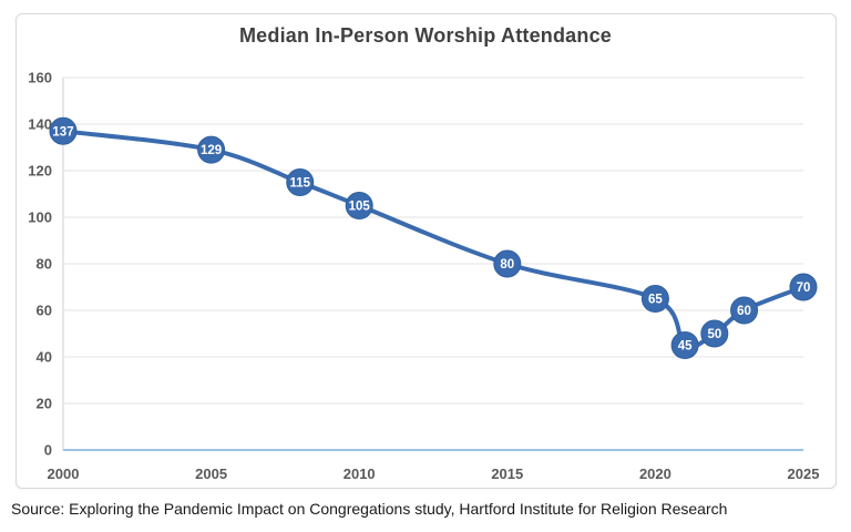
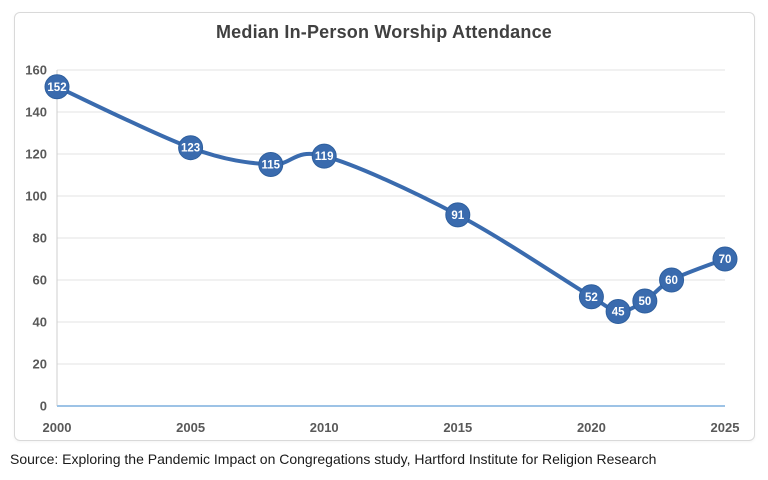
2000: 137 -> 152
2005: 129 -> 123
2010: 105 -> 119
2015: 80 -> 91
2020: 65 -> 52
